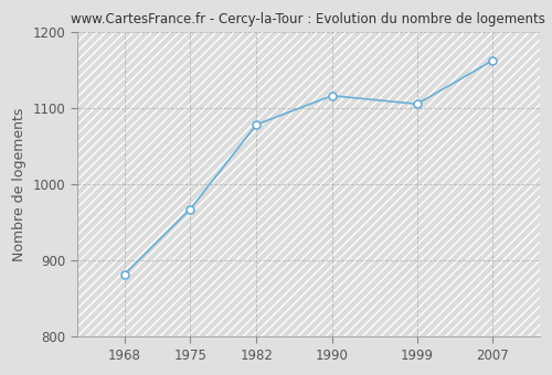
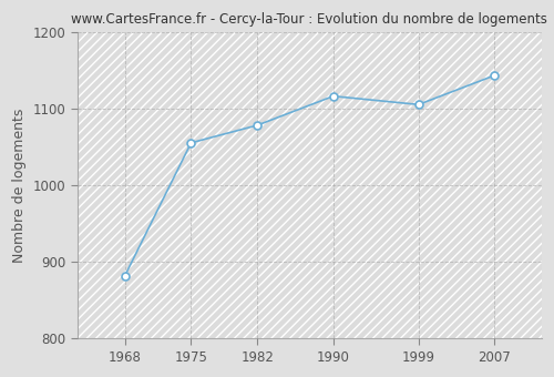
1975: 968 -> 1056
2007: 1163 -> 1144
